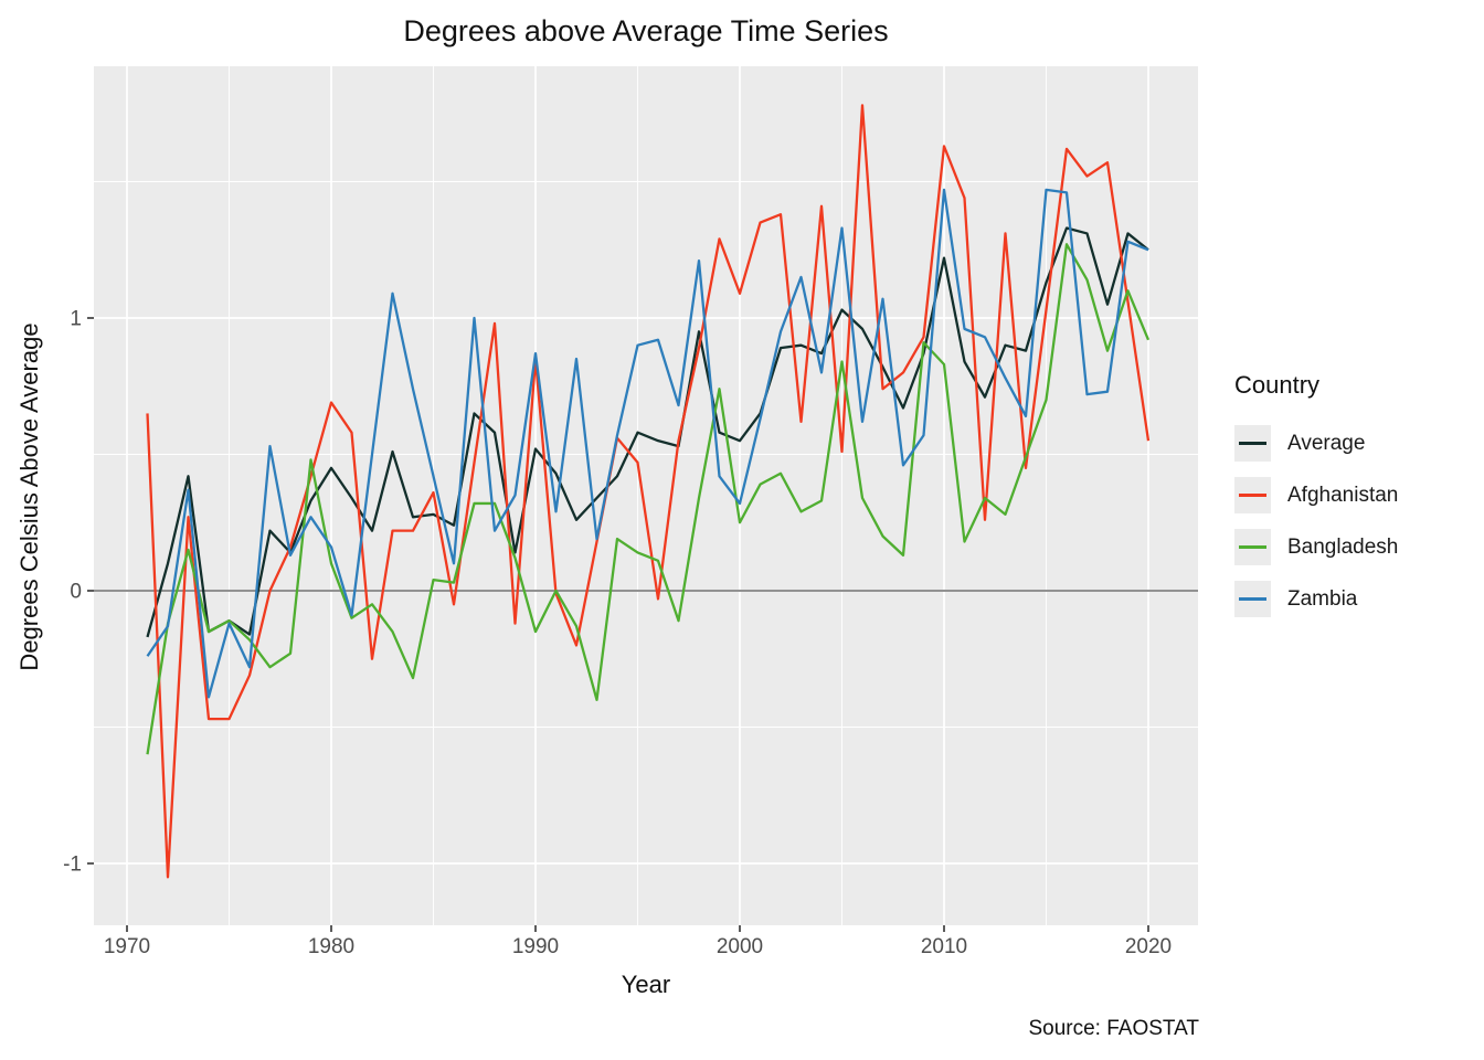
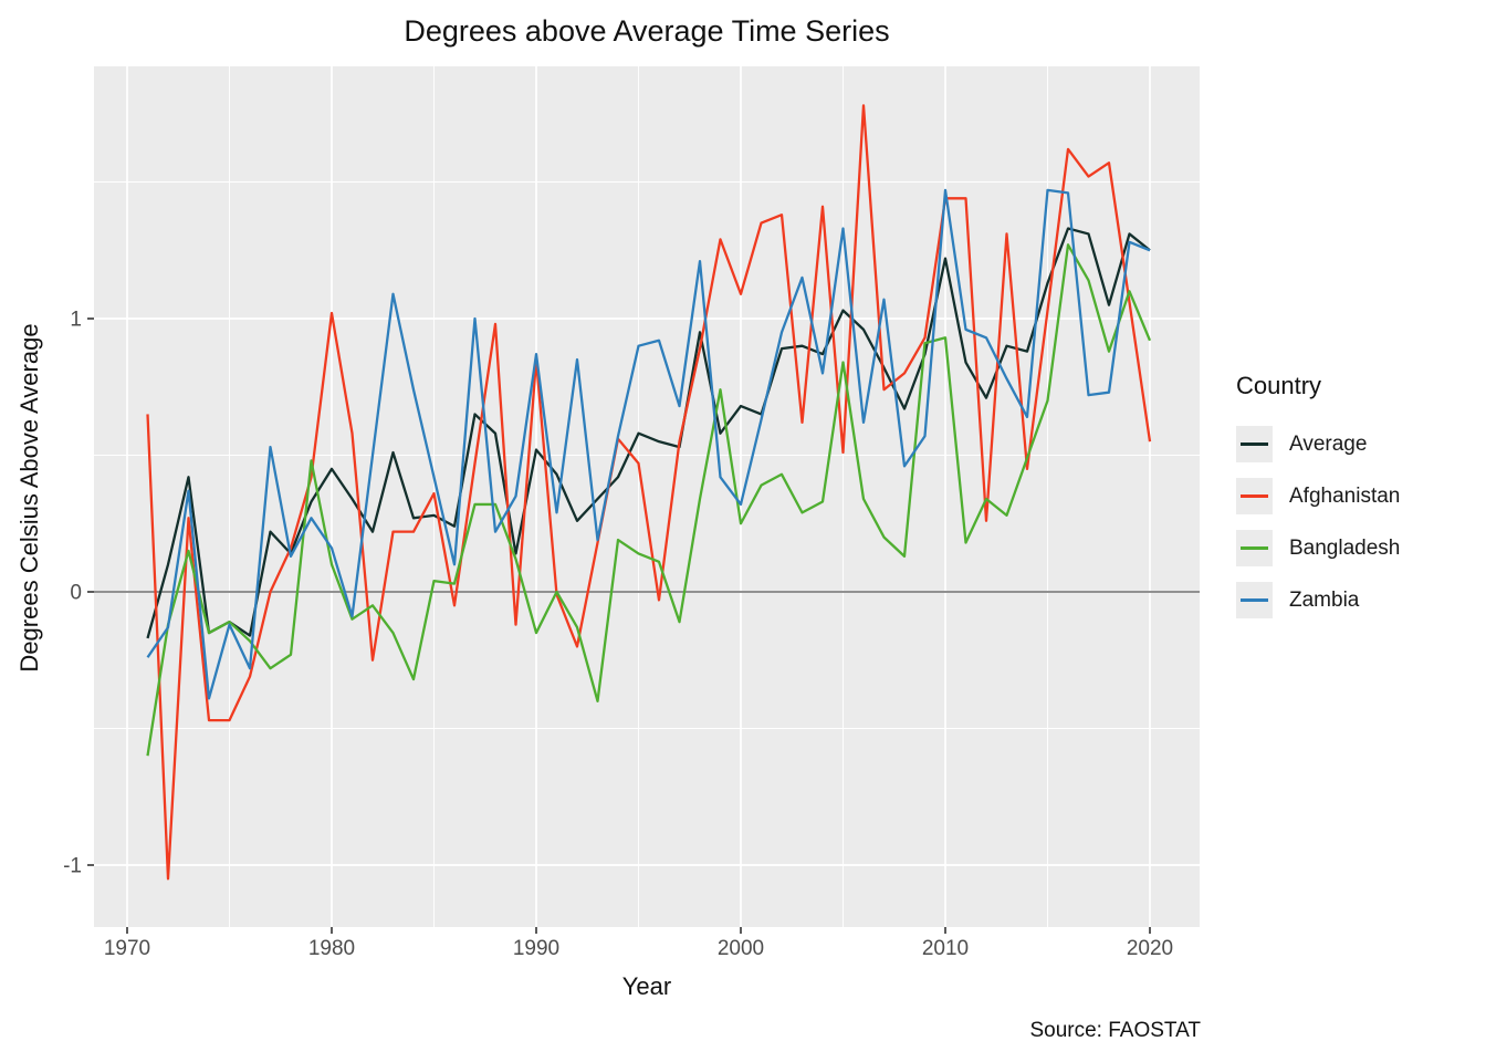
Afghanistan/1980: 0.69 -> 1.02
Average/2000: 0.55 -> 0.68
Afghanistan/2010: 1.63 -> 1.44
Bangladesh/2010: 0.83 -> 0.93
